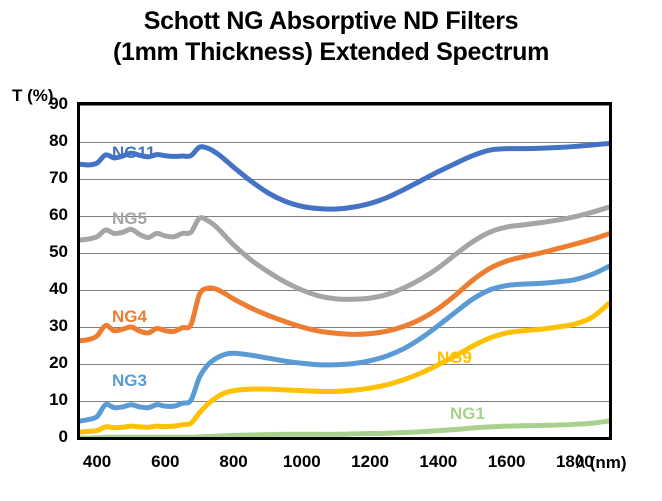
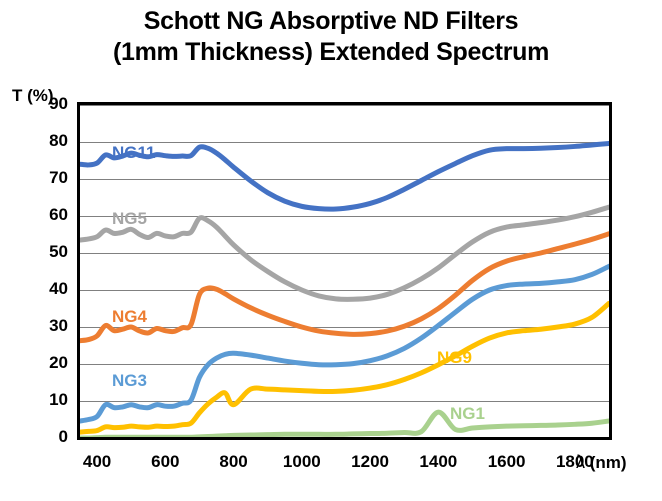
NG9/800: 13 -> 9
NG1/1400: 2 -> 7
